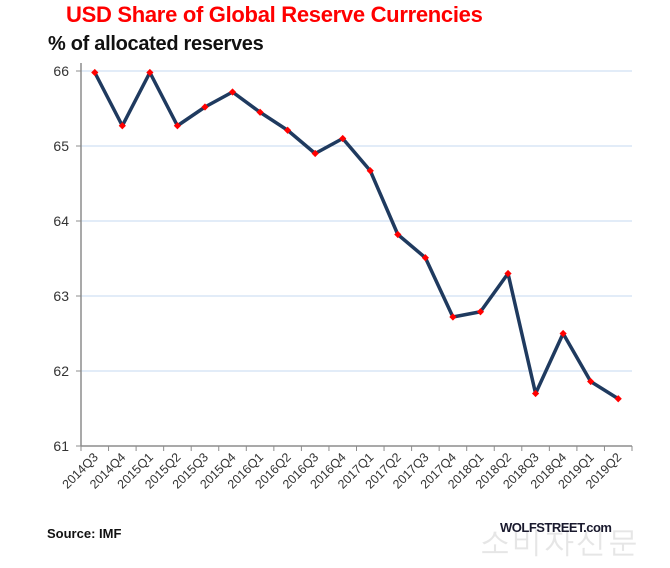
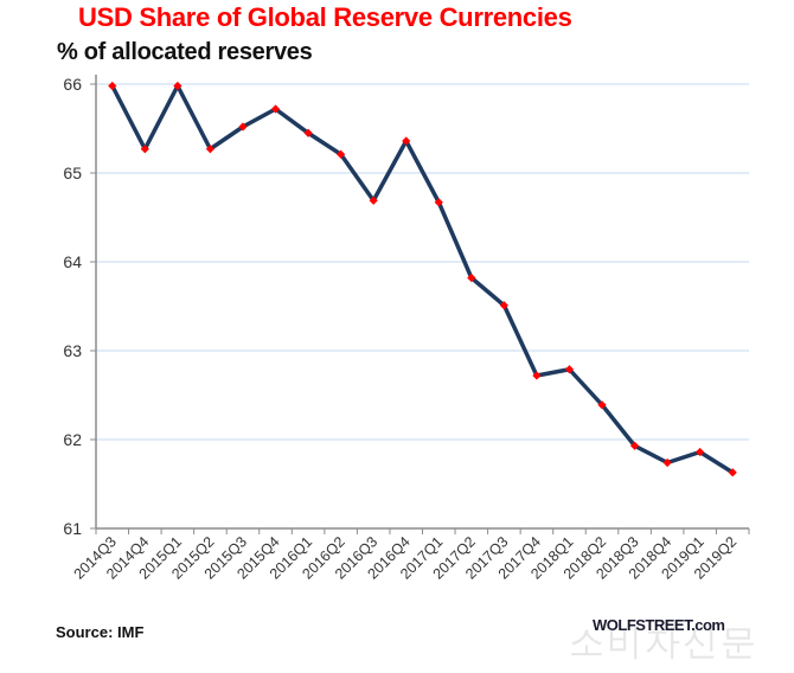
2016Q3: 64.9 -> 64.7
2016Q4: 65.1 -> 65.4
2018Q2: 63.3 -> 62.4
2018Q3: 61.7 -> 61.9
2018Q4: 62.5 -> 61.7
